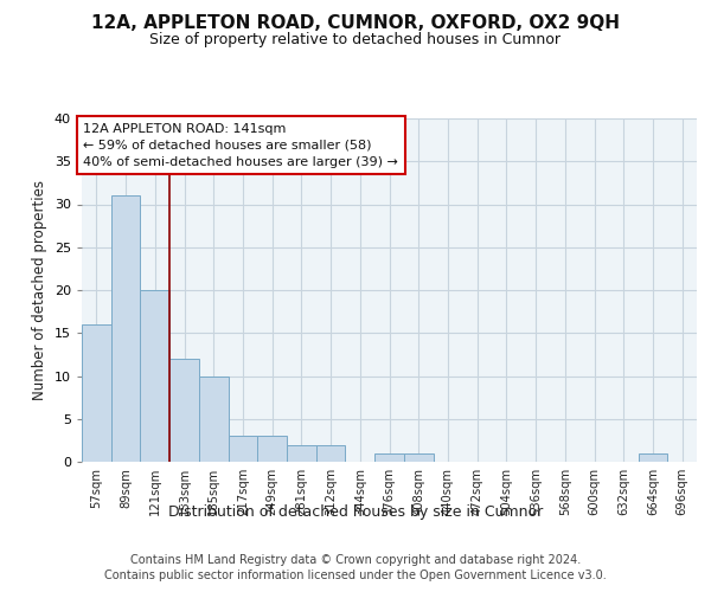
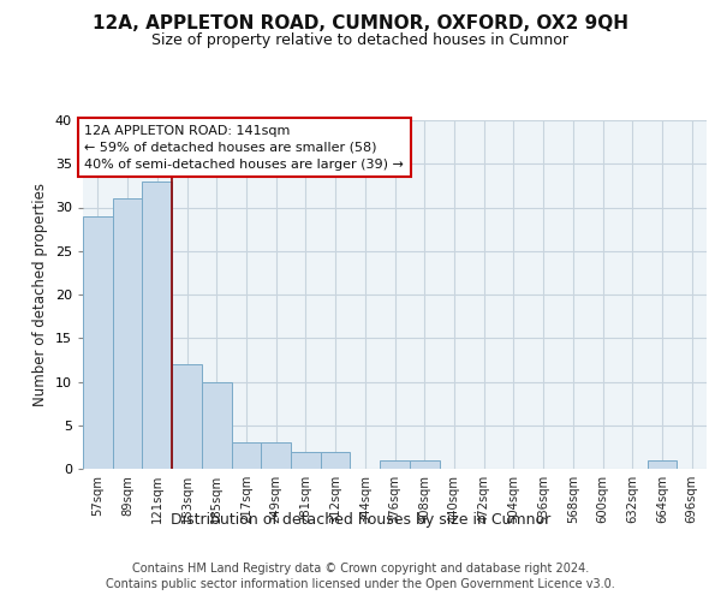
57sqm: 16 -> 29
121sqm: 20 -> 33
